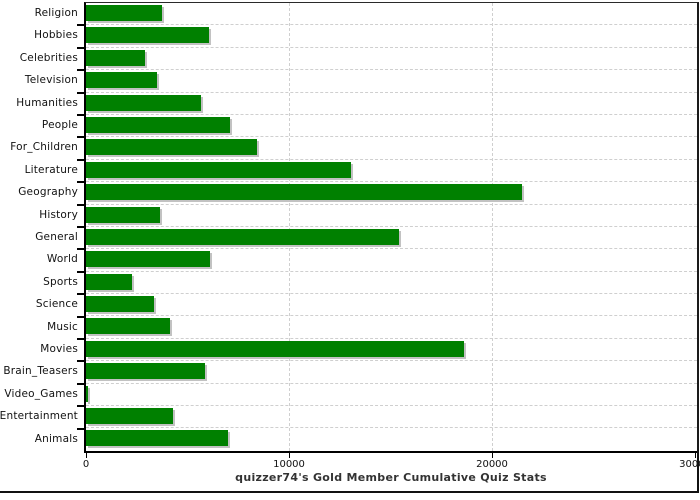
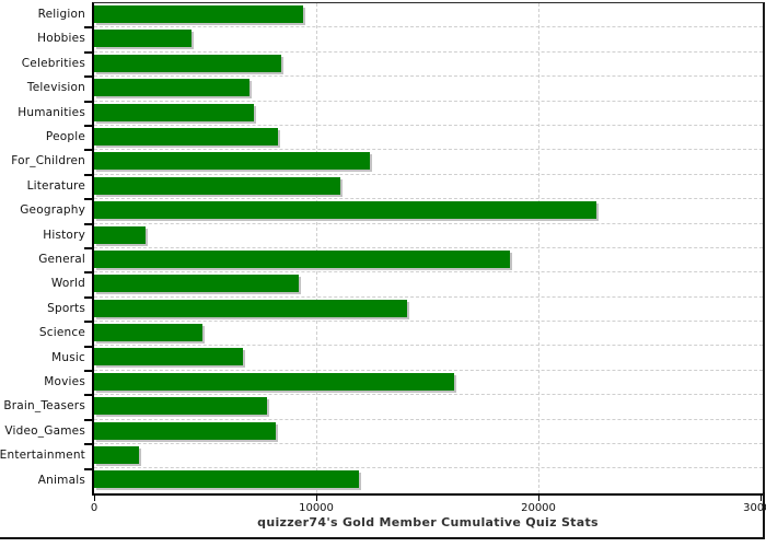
Religion: 3800 -> 9400
Hobbies: 6100 -> 4400
Celebrities: 2900 -> 8400
Television: 3500 -> 7000
Humanities: 5600 -> 7200
People: 7100 -> 8300
For_Children: 8400 -> 12400
Literature: 13000 -> 11100
Geography: 21500 -> 22600
History: 3600 -> 2300
General: 15400 -> 18700
World: 6100 -> 9200
Sports: 2200 -> 14100
Science: 3400 -> 4900
Music: 4200 -> 6700
Movies: 18600 -> 16200
Brain_Teasers: 5800 -> 7800
Video_Games: 100 -> 8200
Entertainment: 4300 -> 2000
Animals: 7000 -> 11900
